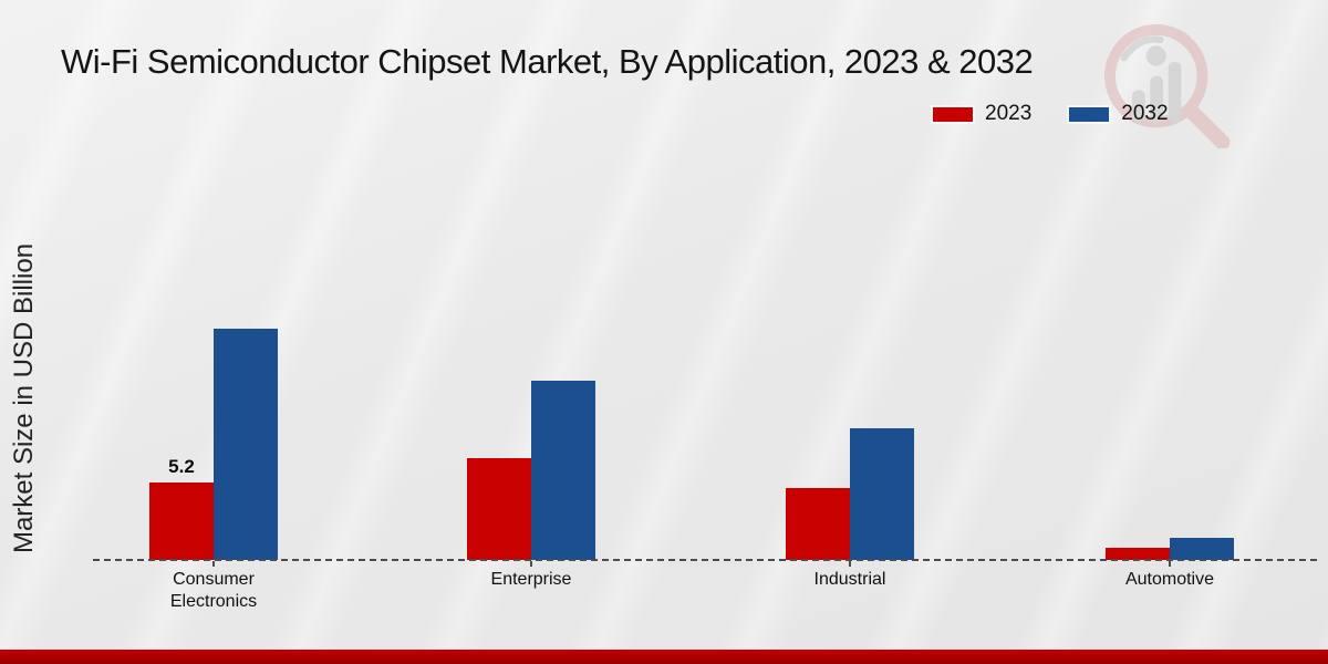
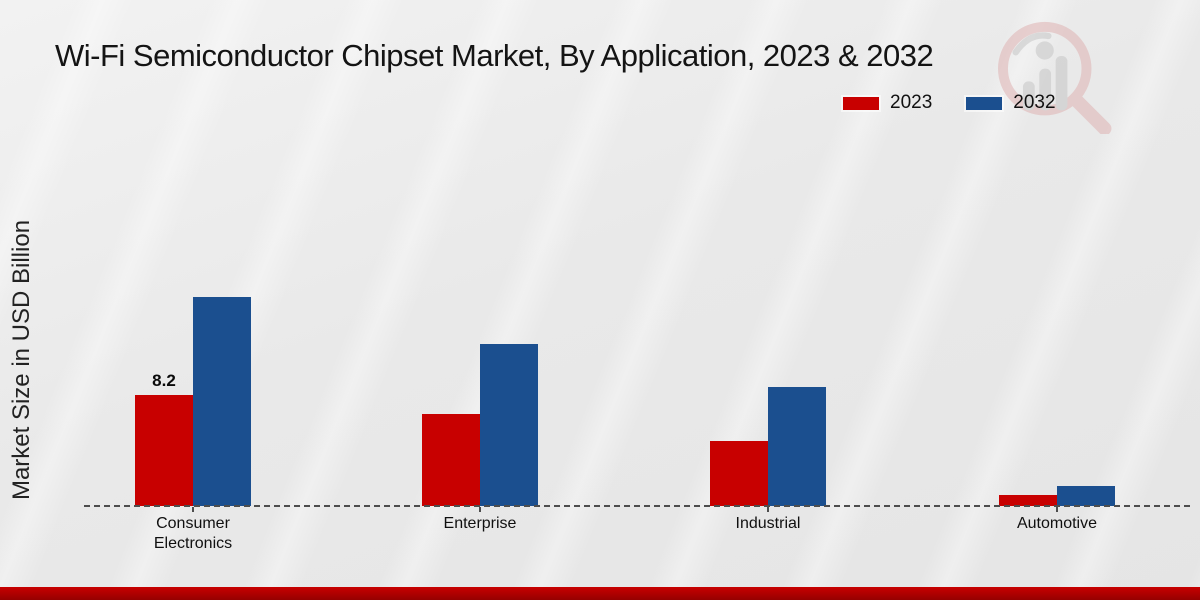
2023/Consumer Electronics: 5.2 -> 8.2
